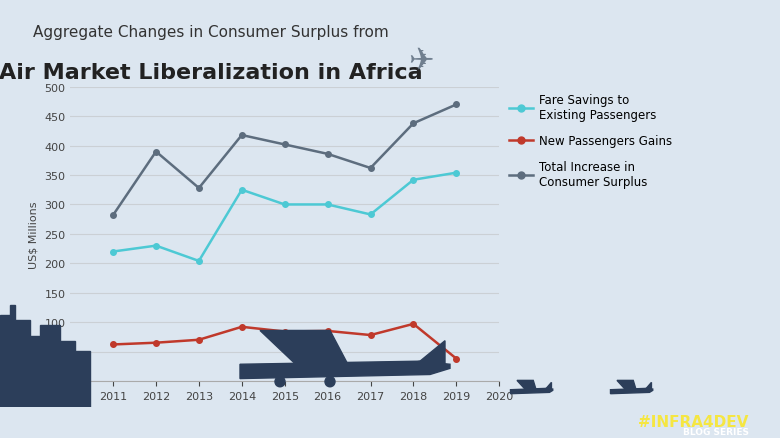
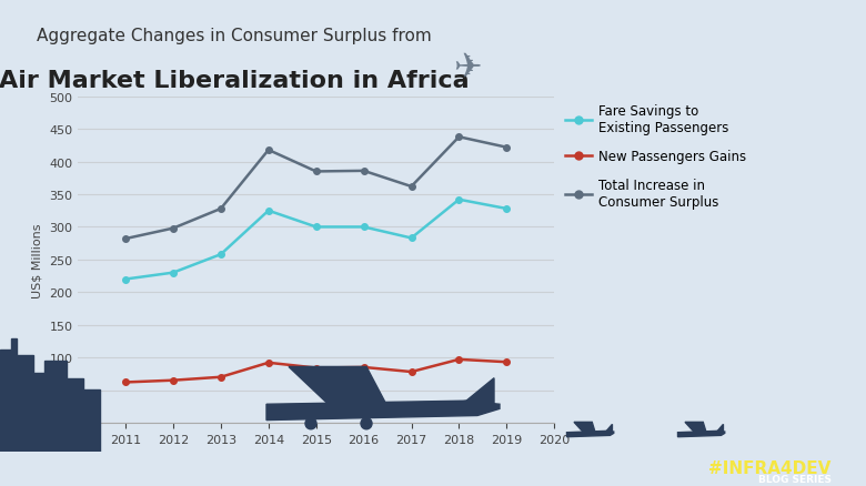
Total Increase in Consumer Surplus/2012: 390 -> 298
Fare Savings to Existing Passengers/2013: 204 -> 258
Total Increase in Consumer Surplus/2015: 402 -> 385
Fare Savings to Existing Passengers/2019: 354 -> 328
New Passengers Gains/2019: 38 -> 93
Total Increase in Consumer Surplus/2019: 470 -> 422
